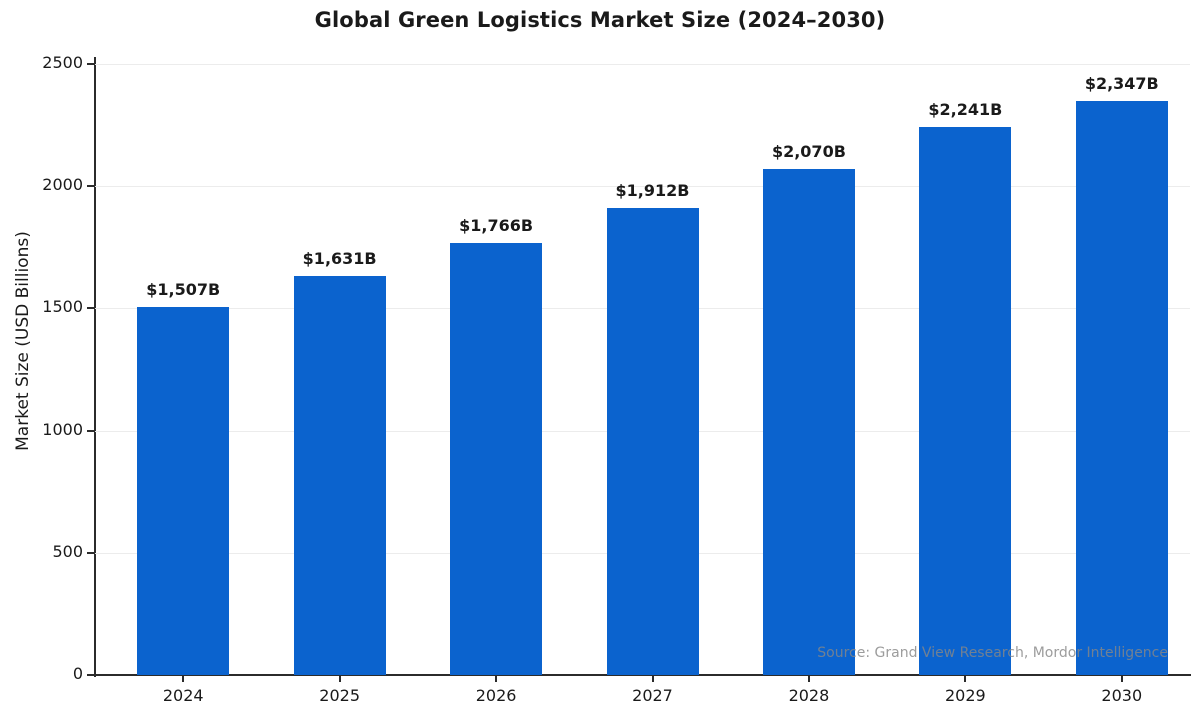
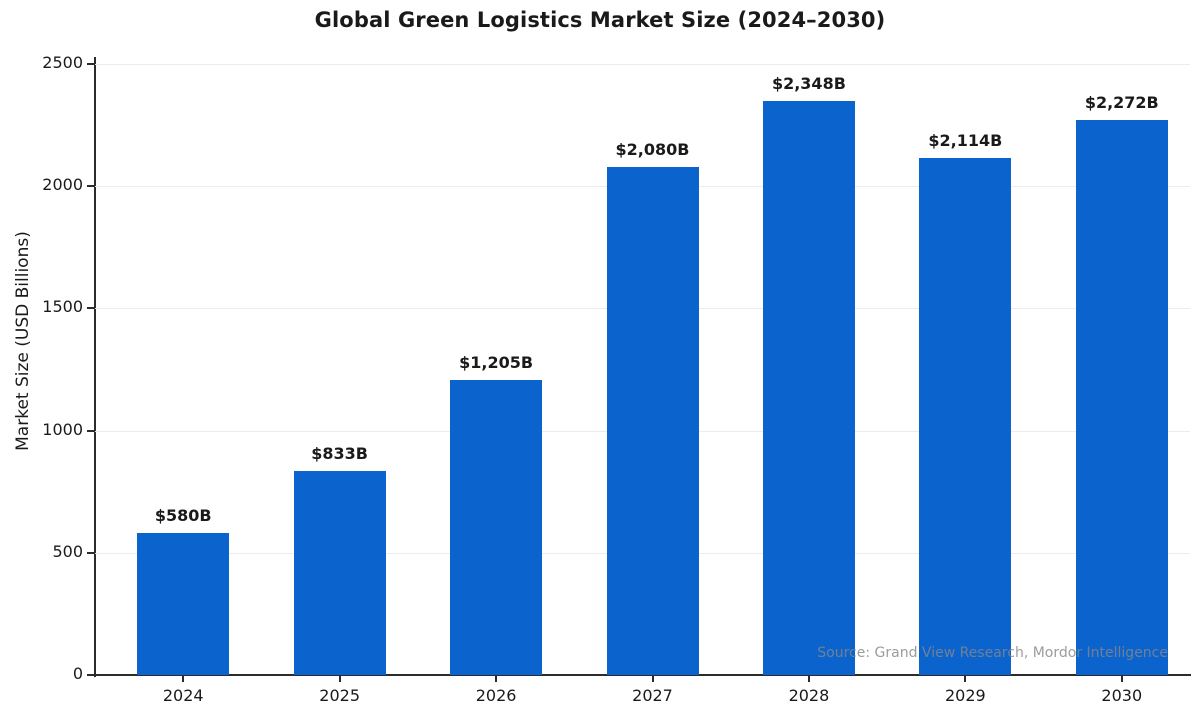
2024: $1,507B -> $580B
2025: $1,631B -> $833B
2026: $1,766B -> $1,205B
2027: $1,912B -> $2,080B
2028: $2,070B -> $2,348B
2029: $2,241B -> $2,114B
2030: $2,347B -> $2,272B
